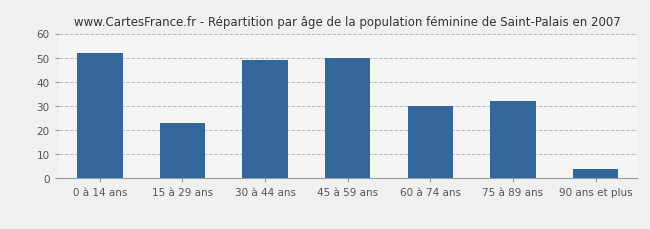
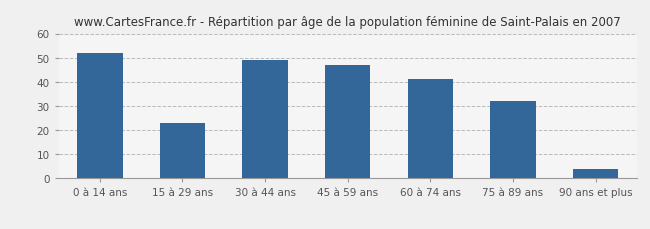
45 à 59 ans: 50 -> 47
60 à 74 ans: 30 -> 41
